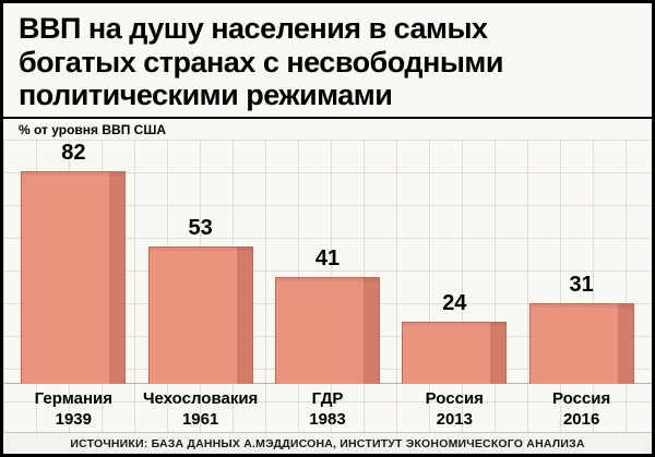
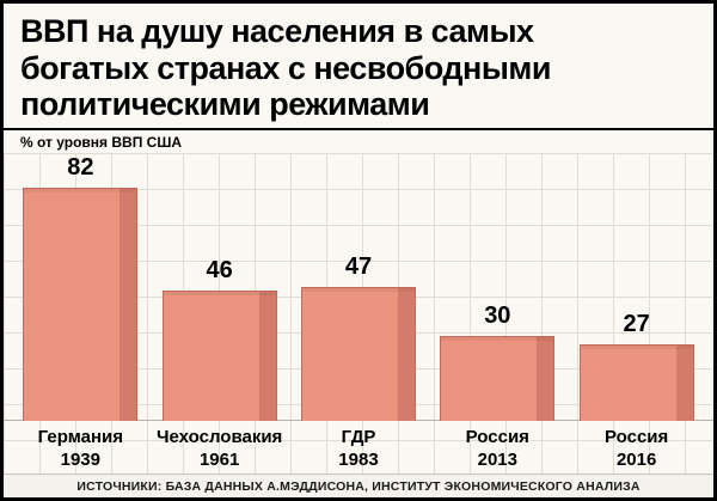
Чехословакия 1961: 53 -> 46
ГДР 1983: 41 -> 47
Россия 2013: 24 -> 30
Россия 2016: 31 -> 27
